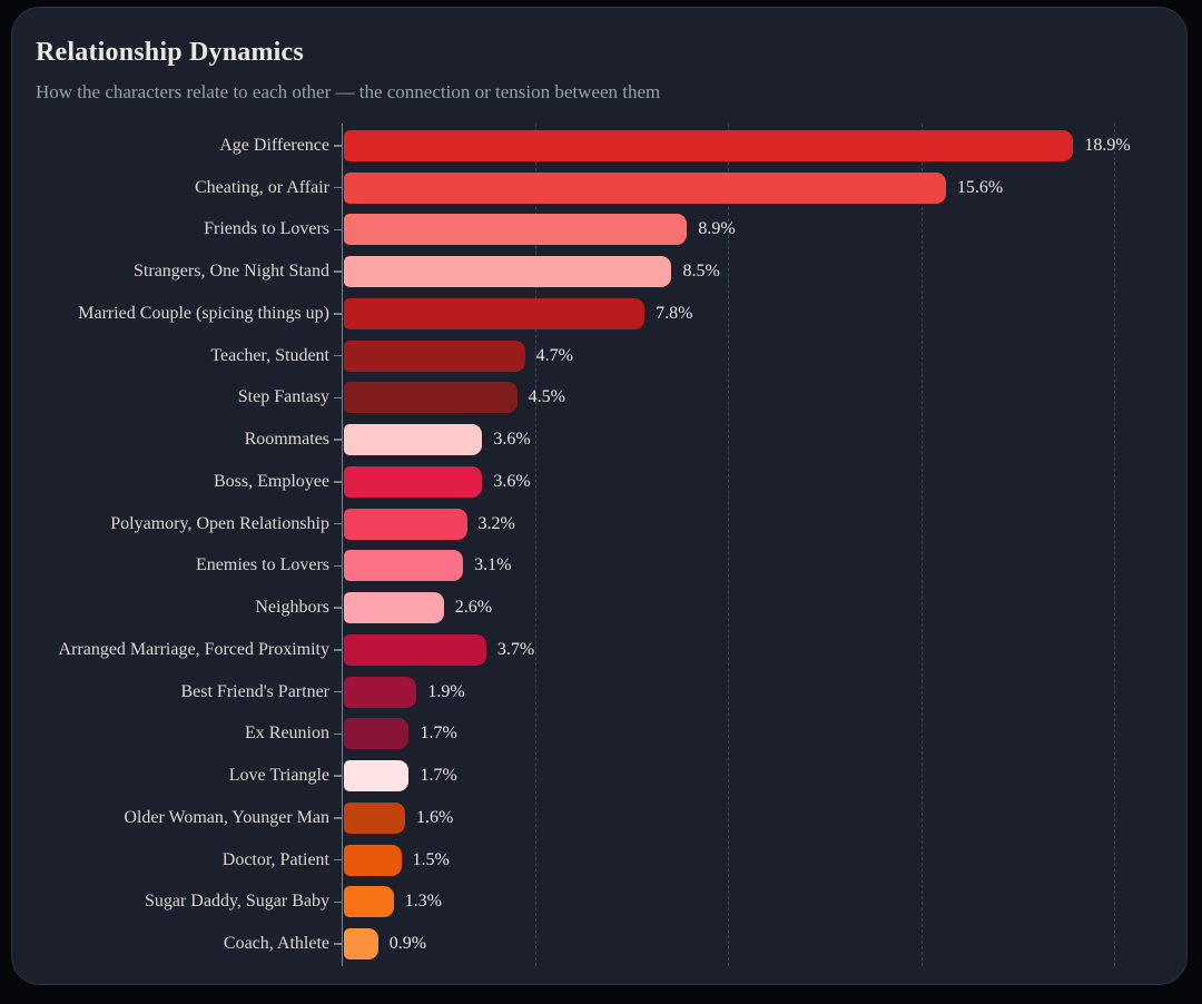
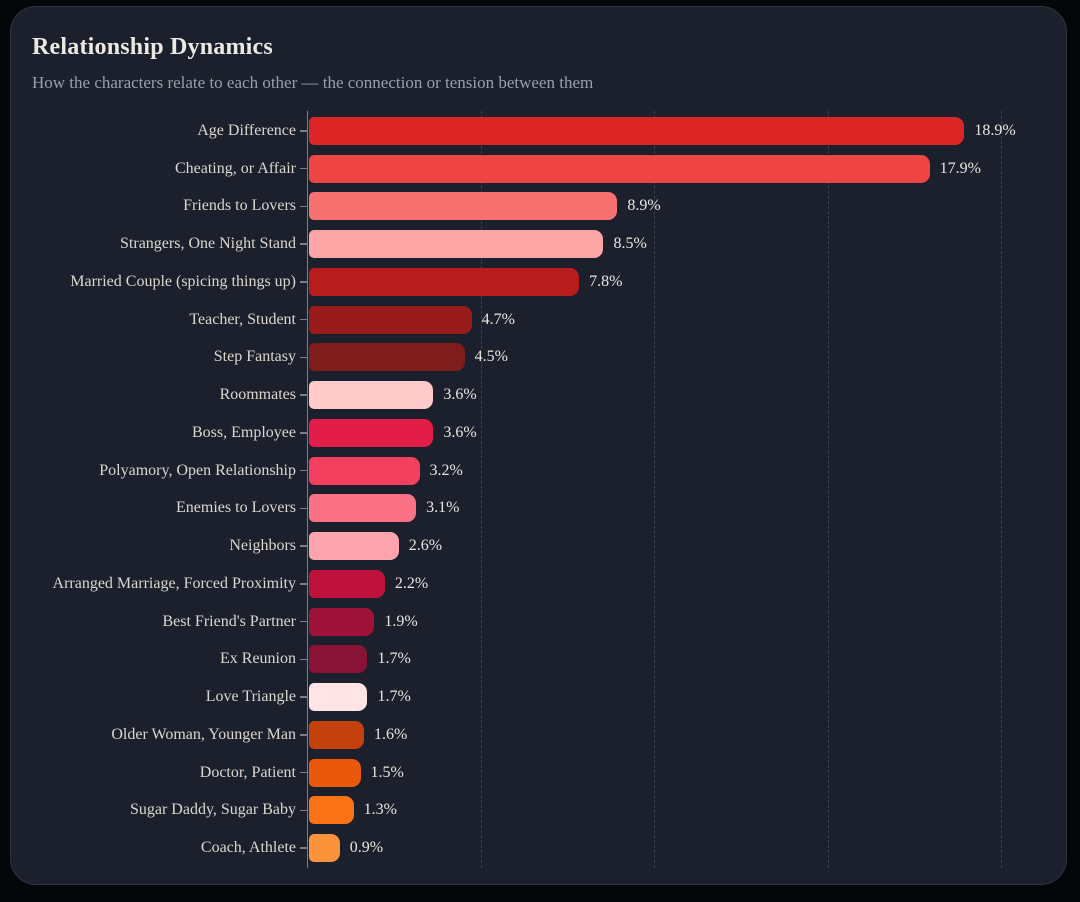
Cheating, or Affair: 15.6% -> 17.9%
Arranged Marriage, Forced Proximity: 3.7% -> 2.2%
